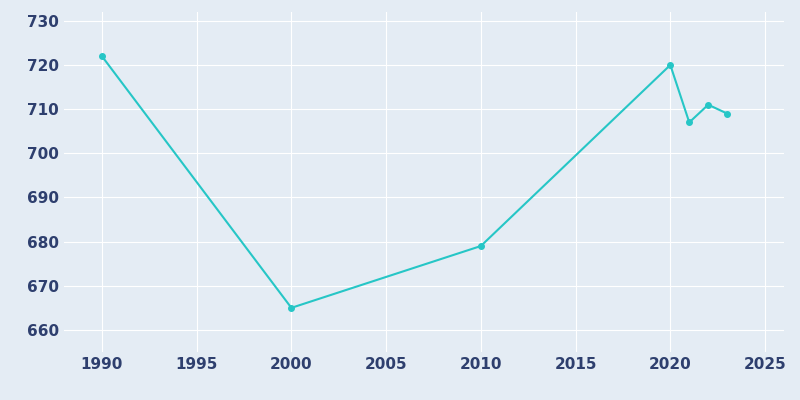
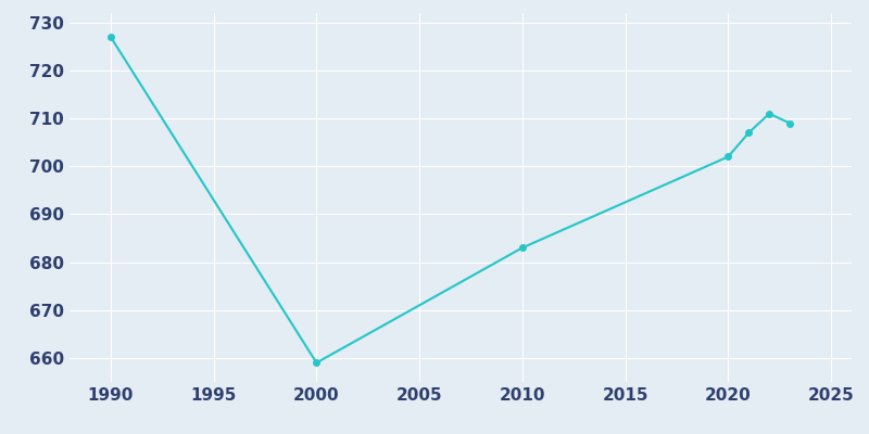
1990: 722 -> 727
2000: 665 -> 659
2010: 679 -> 683
2020: 720 -> 702
